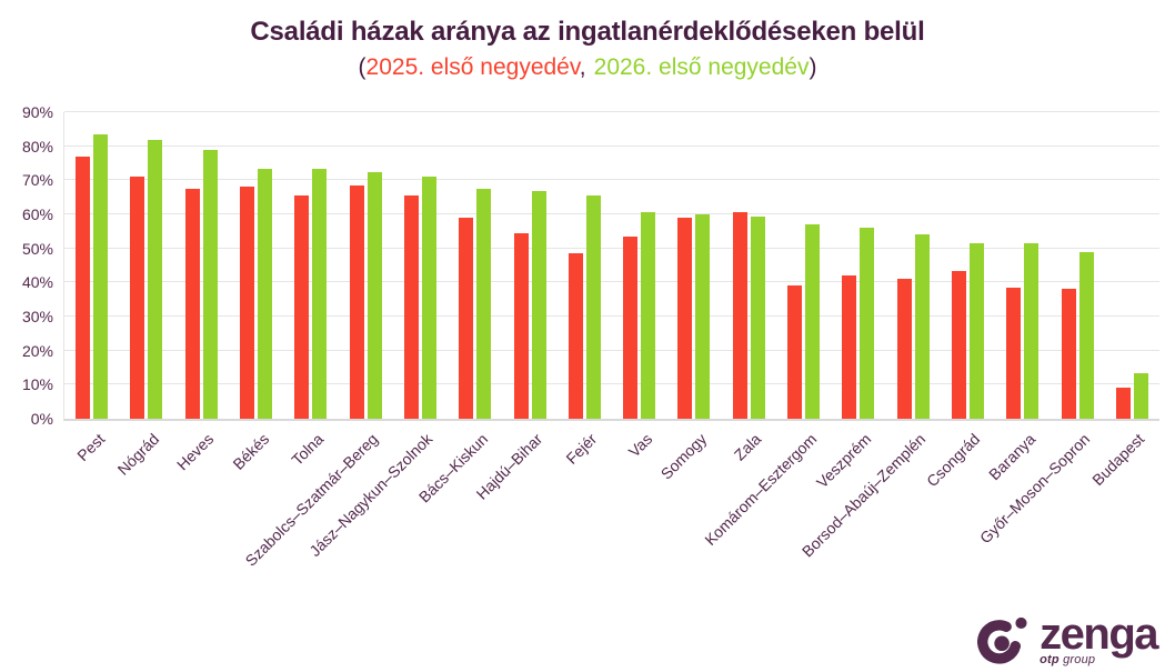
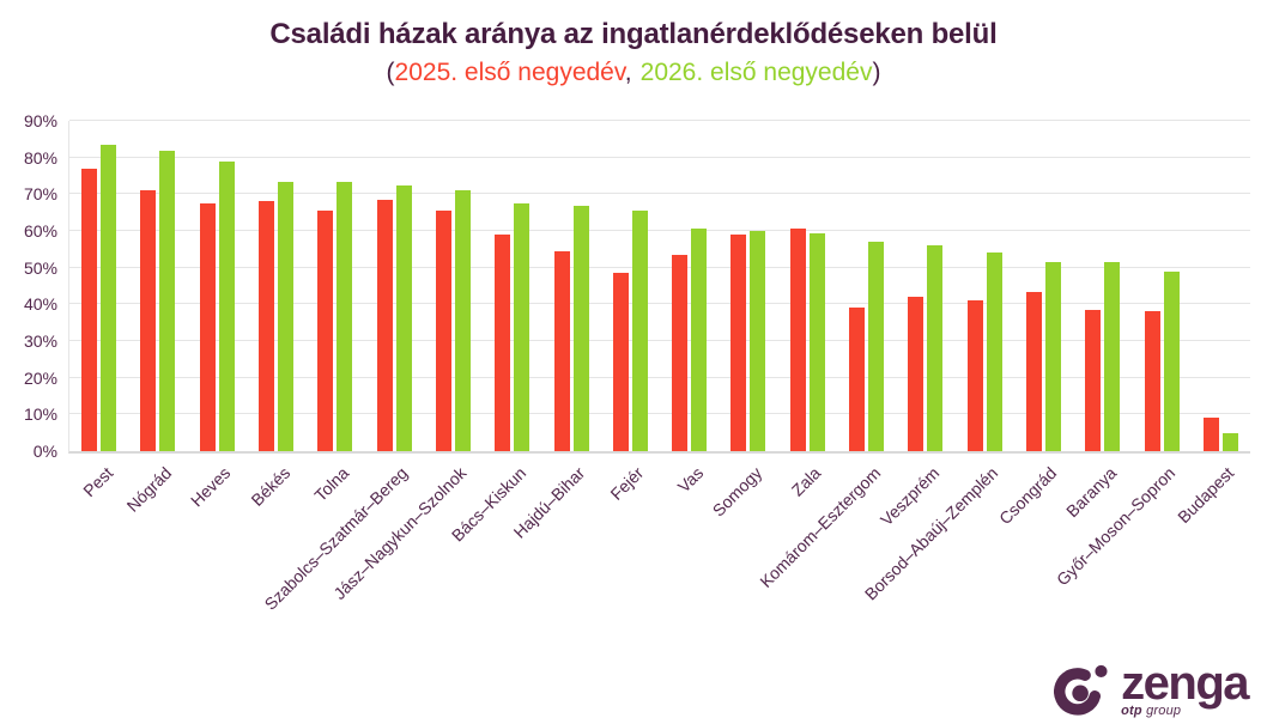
2026. első negyedév/Budapest: 14% -> 5%
